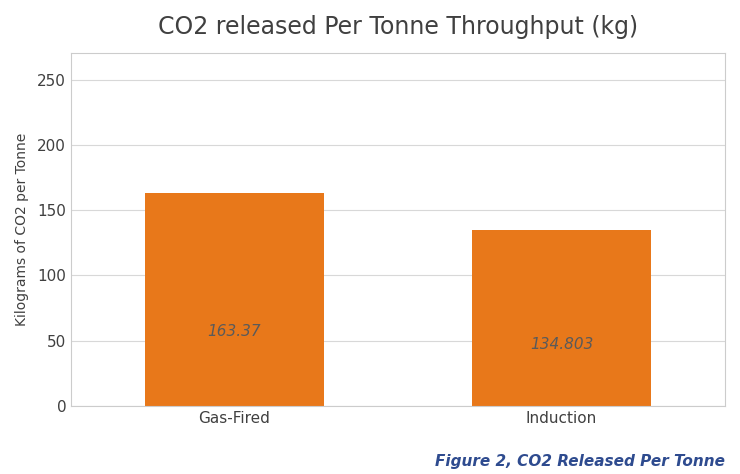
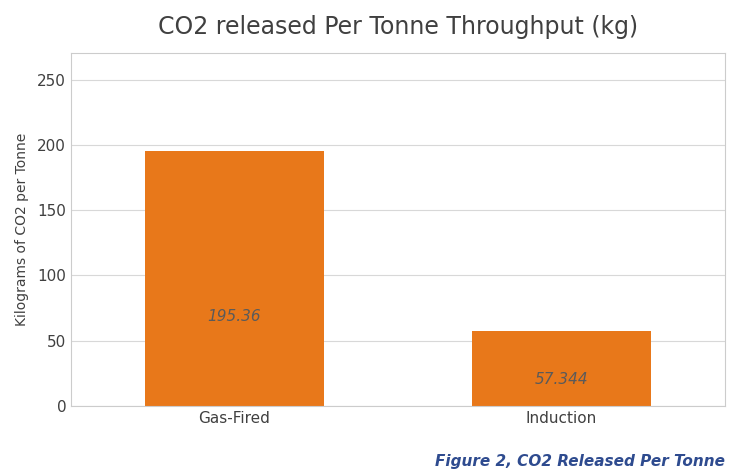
Gas-Fired: 163.37 -> 195.36
Induction: 134.803 -> 57.344
